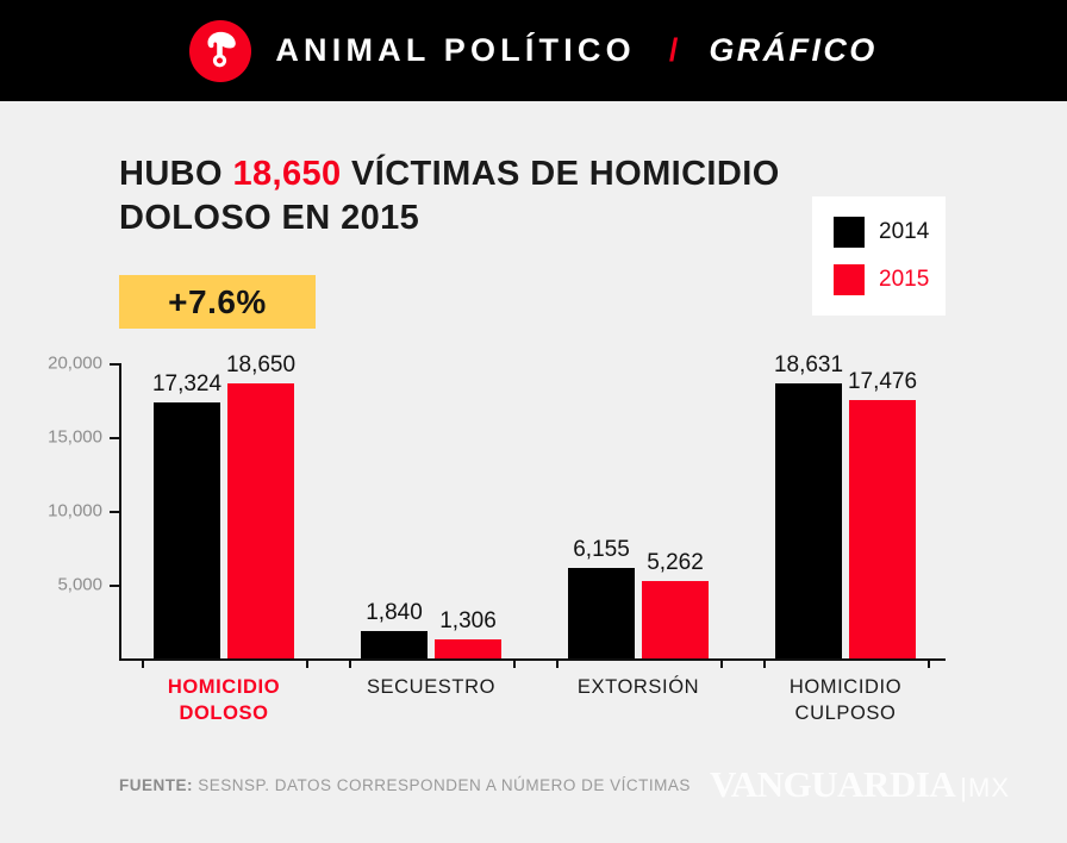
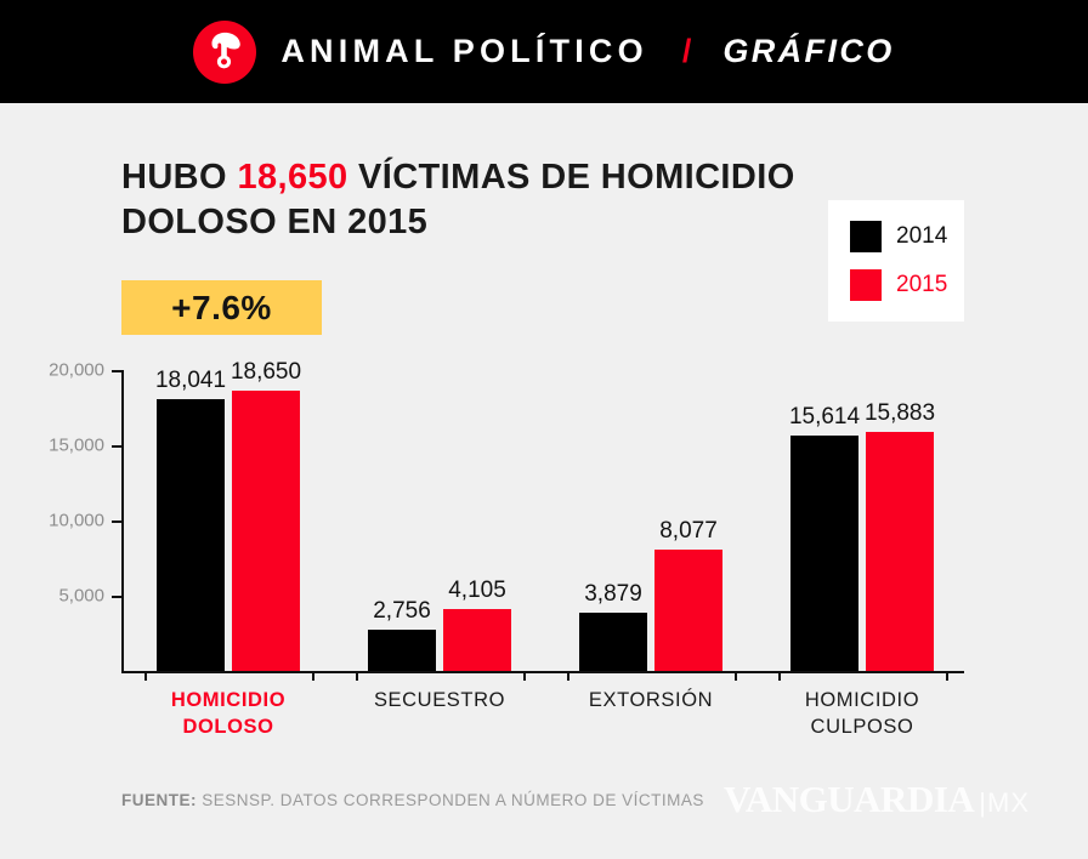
2014/HOMICIDIO DOLOSO: 17,324 -> 18,041
2014/SECUESTRO: 1,840 -> 2,756
2015/SECUESTRO: 1,306 -> 4,105
2014/EXTORSIÓN: 6,155 -> 3,879
2015/EXTORSIÓN: 5,262 -> 8,077
2014/HOMICIDIO CULPOSO: 18,631 -> 15,614
2015/HOMICIDIO CULPOSO: 17,476 -> 15,883
